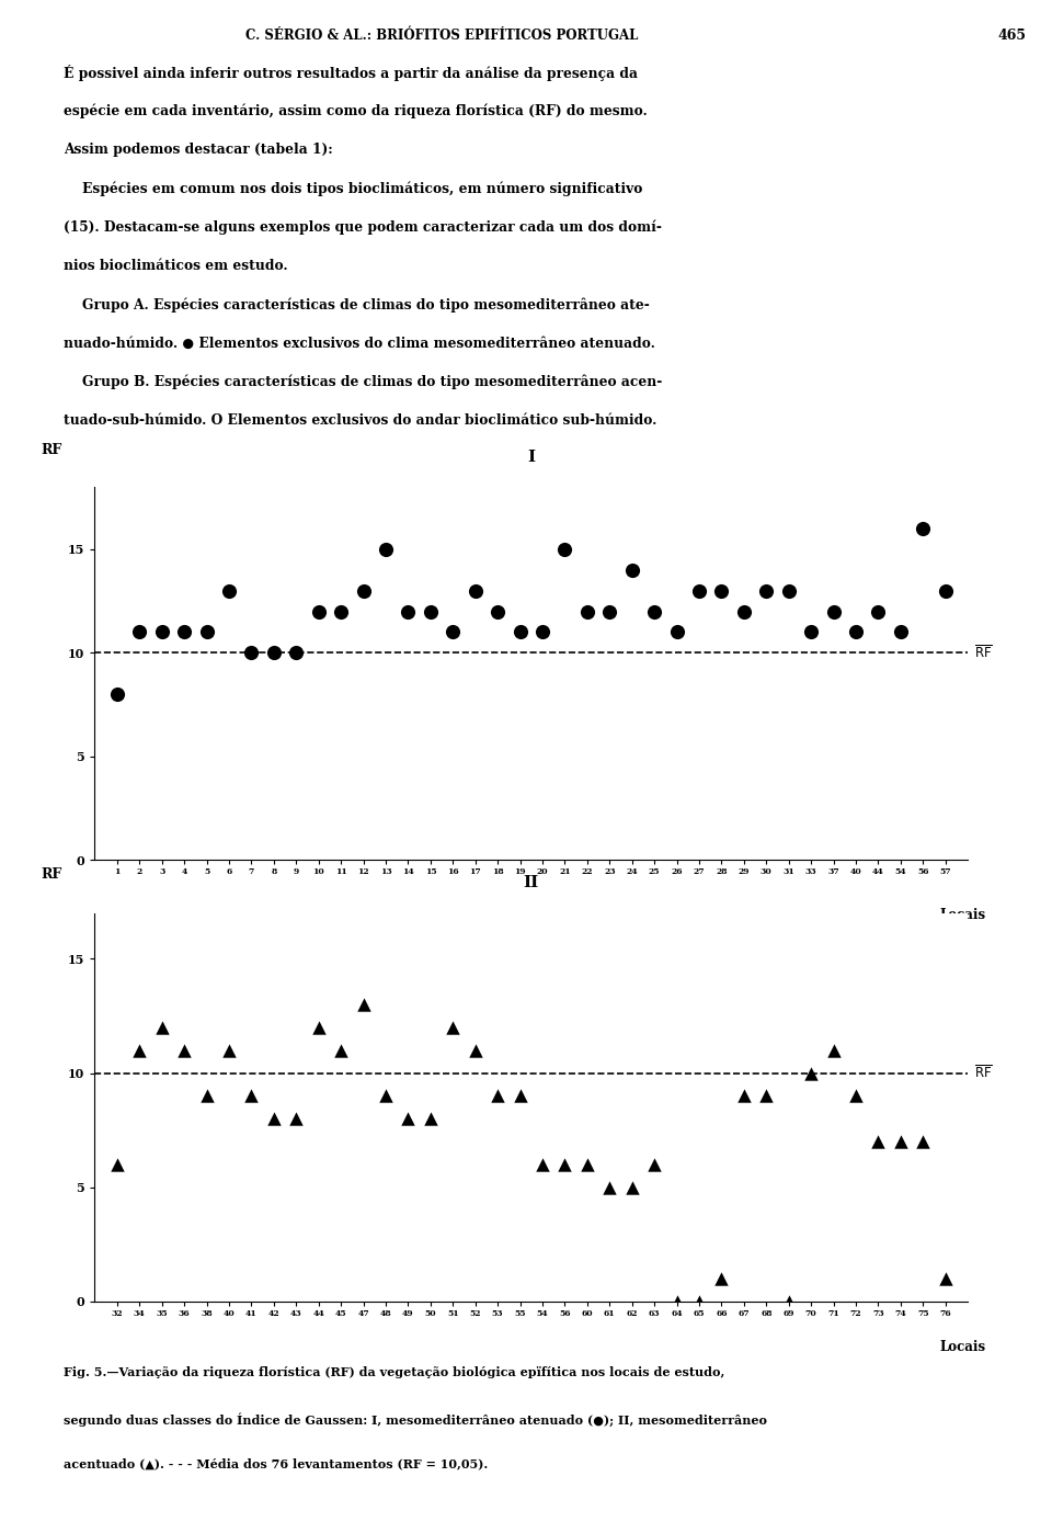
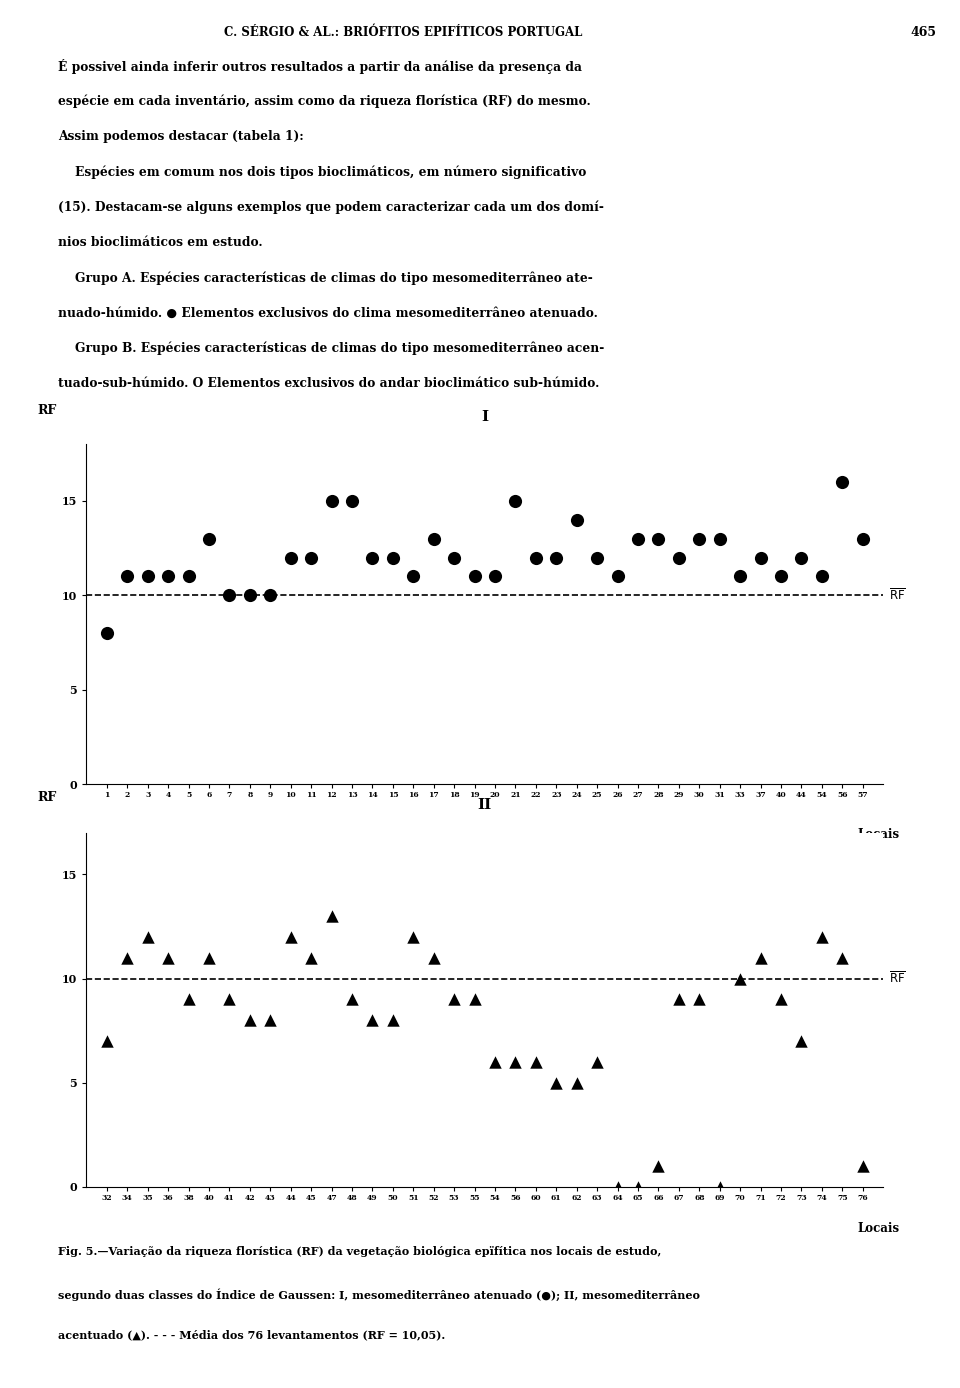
12: 13 -> 15
32: 6 -> 7
74: 7 -> 12
75: 7 -> 11
